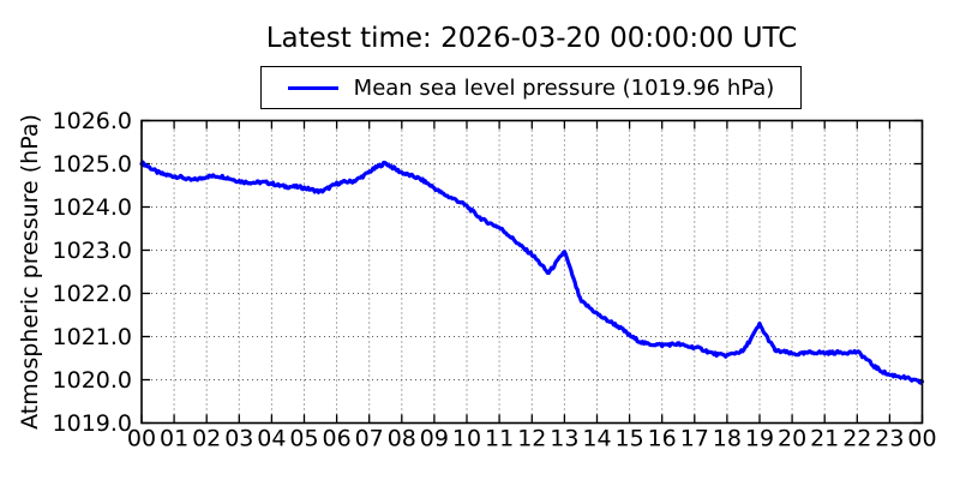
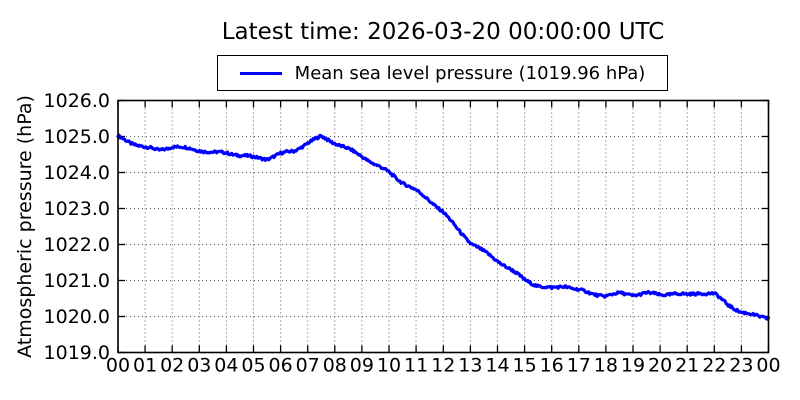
13: 1023.0 -> 1022.0
19: 1021.3 -> 1020.6
